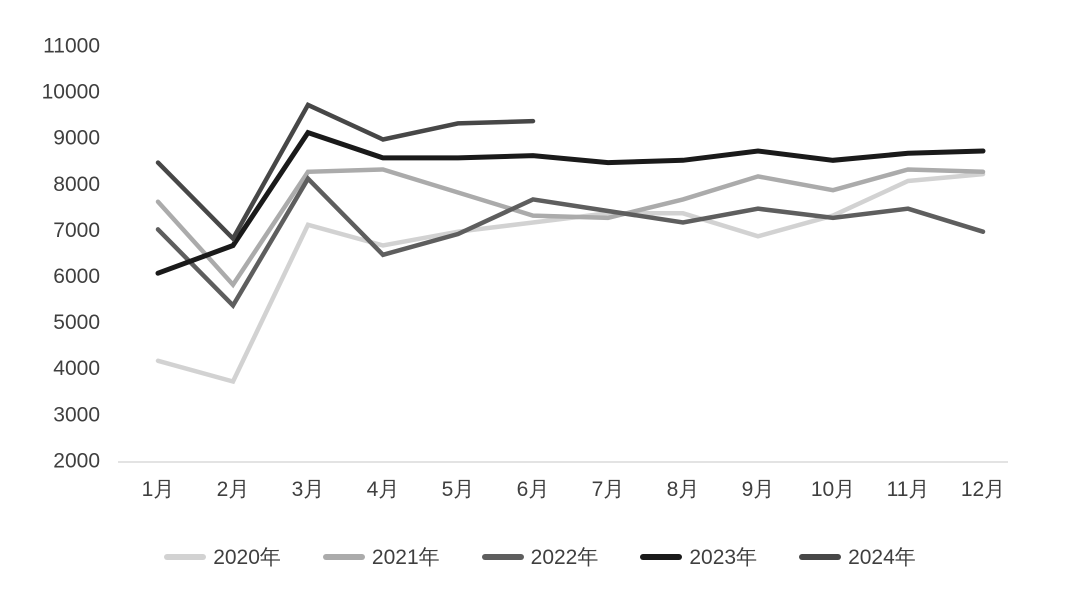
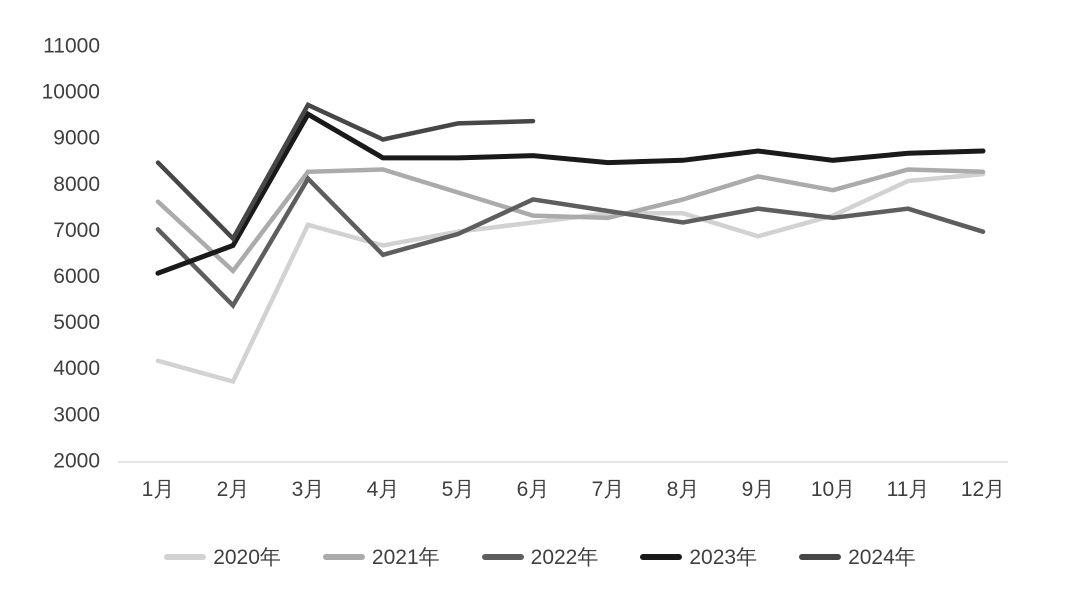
2021年/2月: 5800 -> 6100
2023年/3月: 9100 -> 9500
